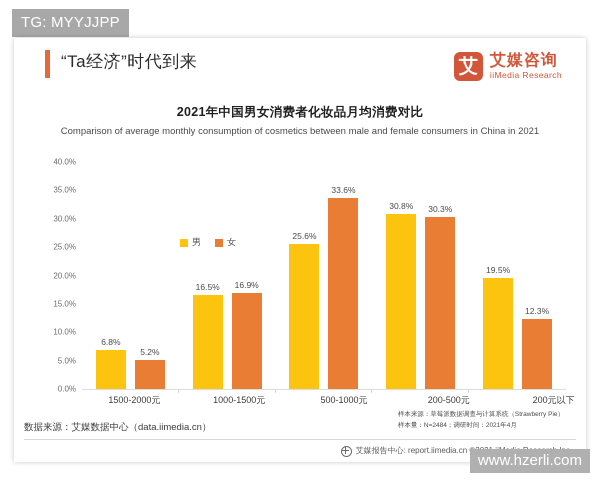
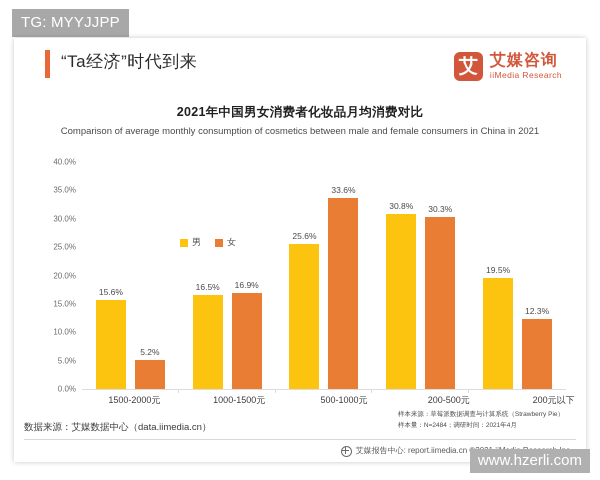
男/1500-2000元: 6.8% -> 15.6%
